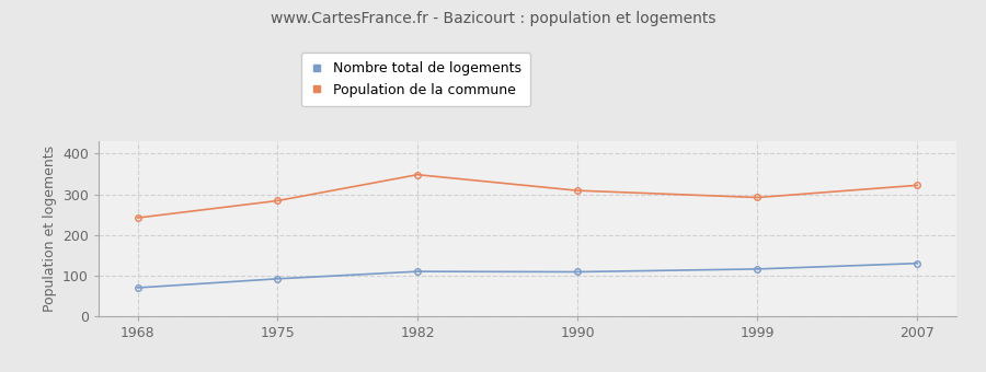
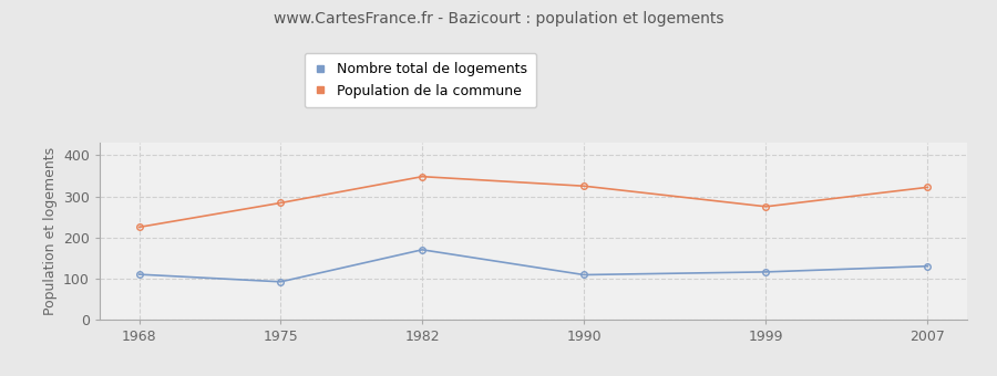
Nombre total de logements/1968: 70 -> 110
Population de la commune/1968: 242 -> 225
Nombre total de logements/1982: 110 -> 170
Population de la commune/1990: 309 -> 325
Population de la commune/1999: 292 -> 275
